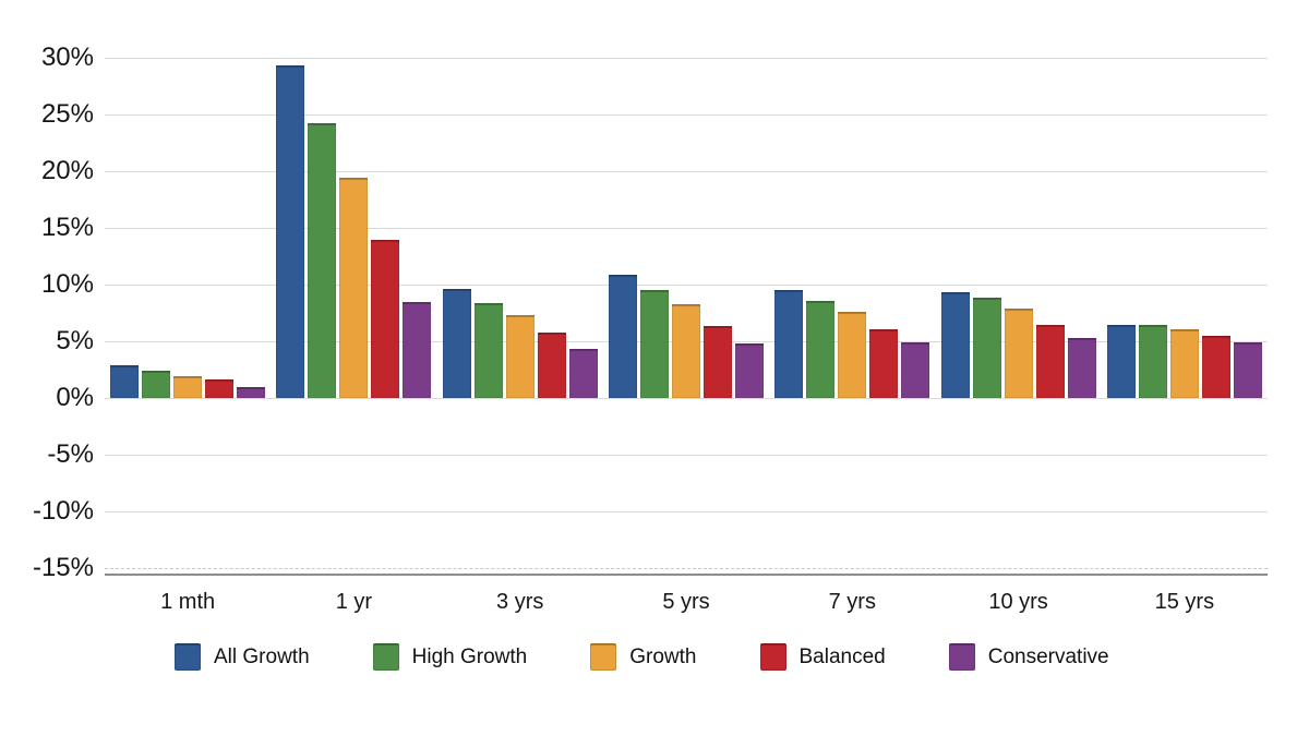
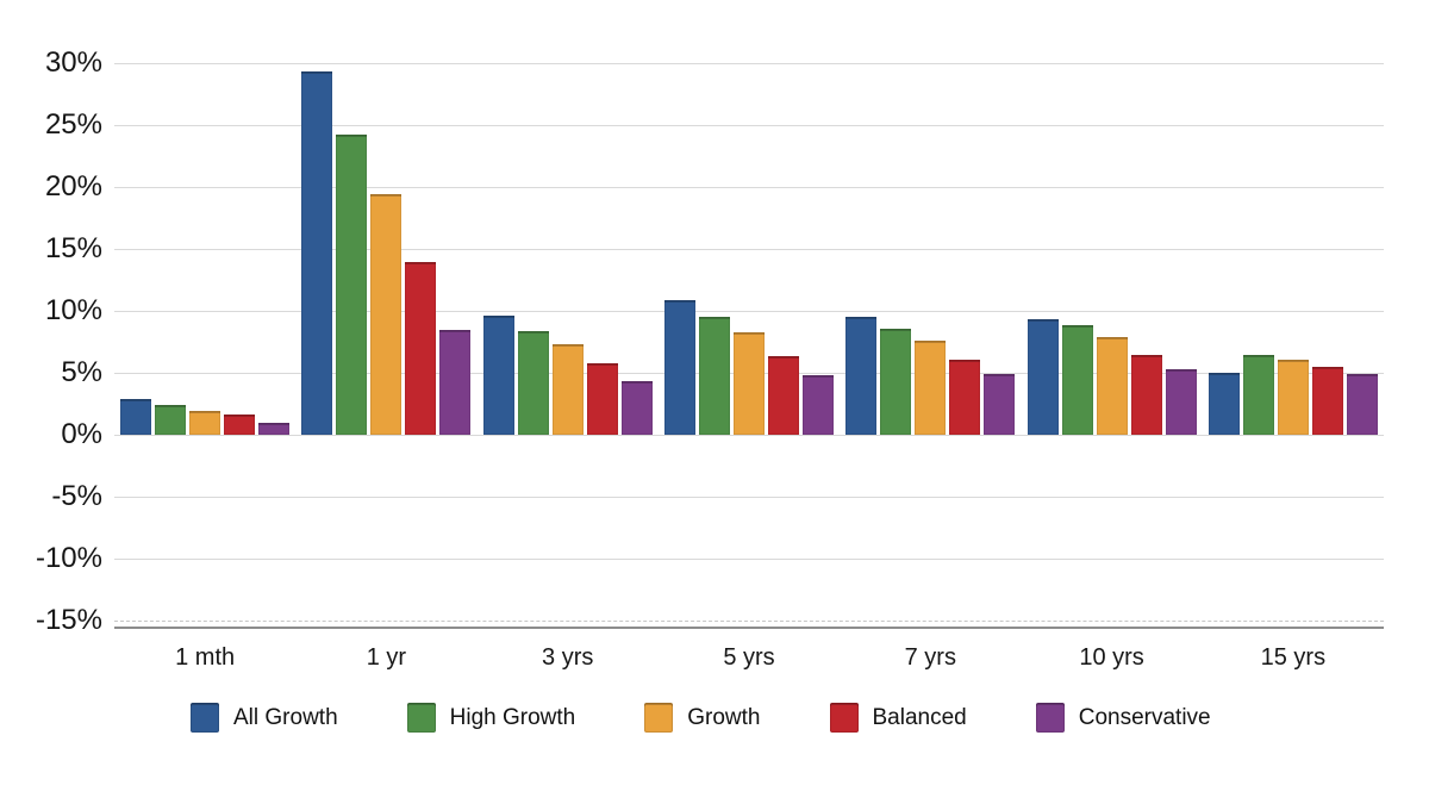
All Growth/15 yrs: 6.4% -> 5.0%
